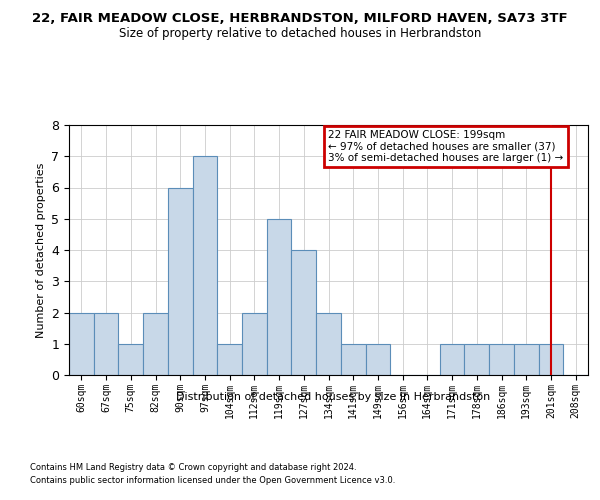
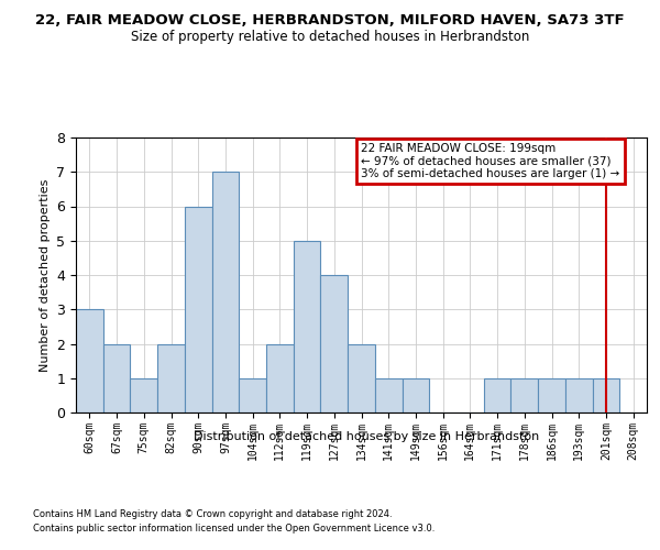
60sqm: 2 -> 3
